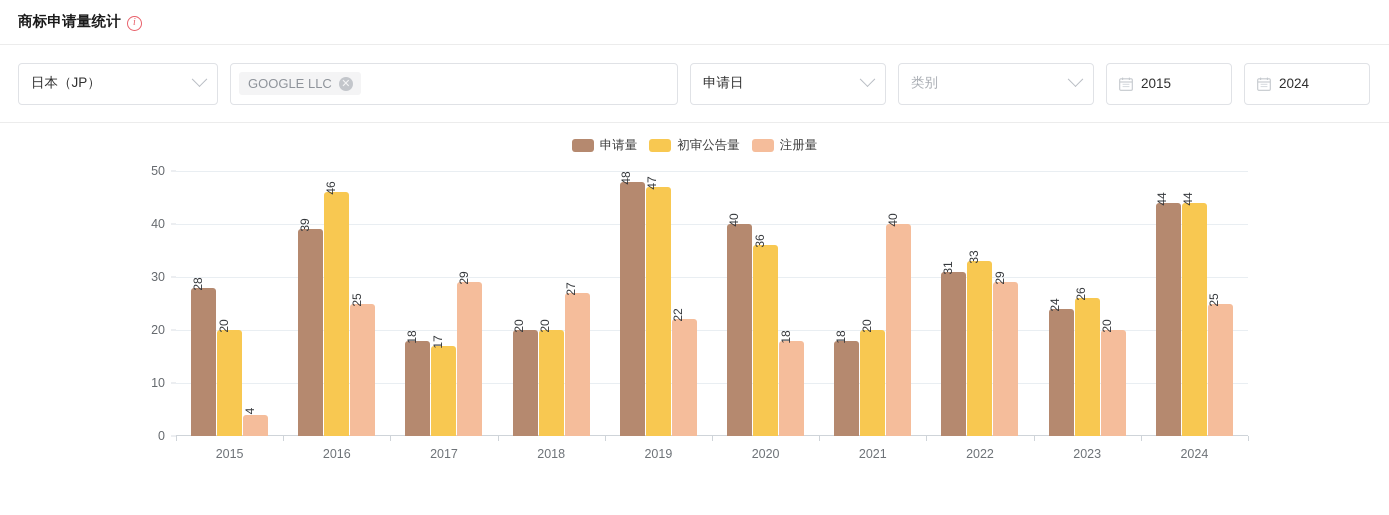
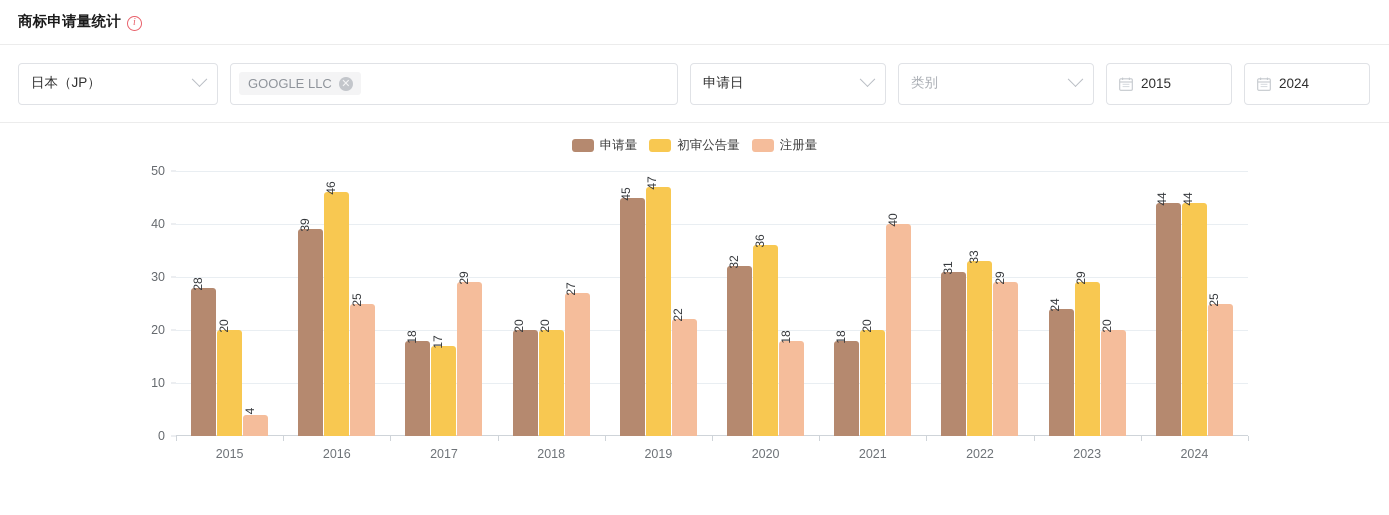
申请量/2019: 48 -> 45
申请量/2020: 40 -> 32
初审公告量/2023: 26 -> 29
